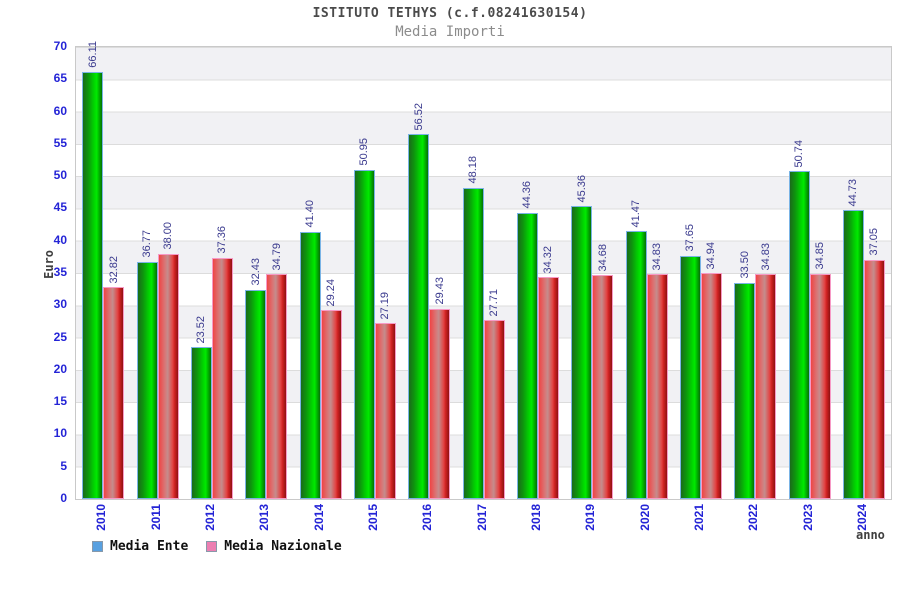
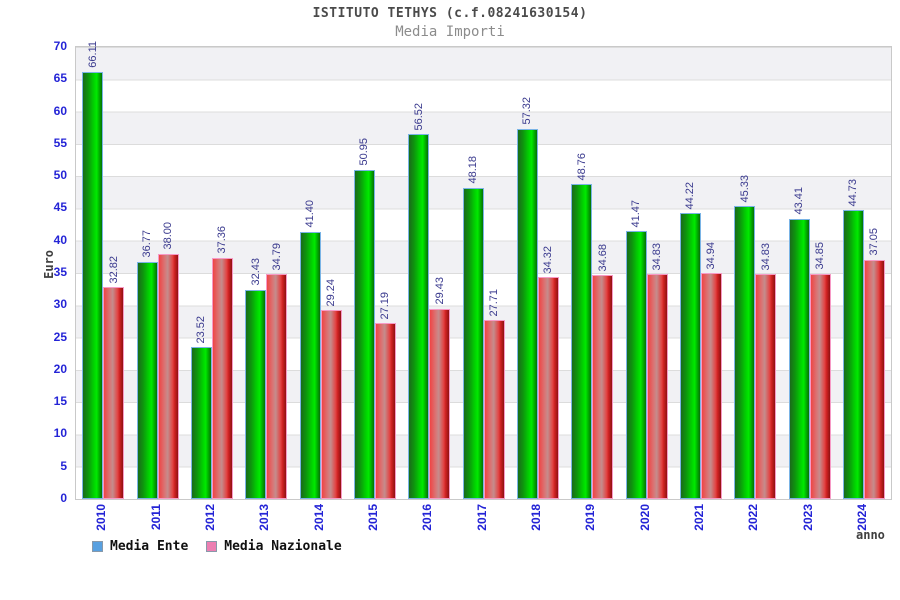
Media Ente/2018: 44.36 -> 57.32
Media Ente/2019: 45.36 -> 48.76
Media Ente/2021: 37.65 -> 44.22
Media Ente/2022: 33.50 -> 45.33
Media Ente/2023: 50.74 -> 43.41
